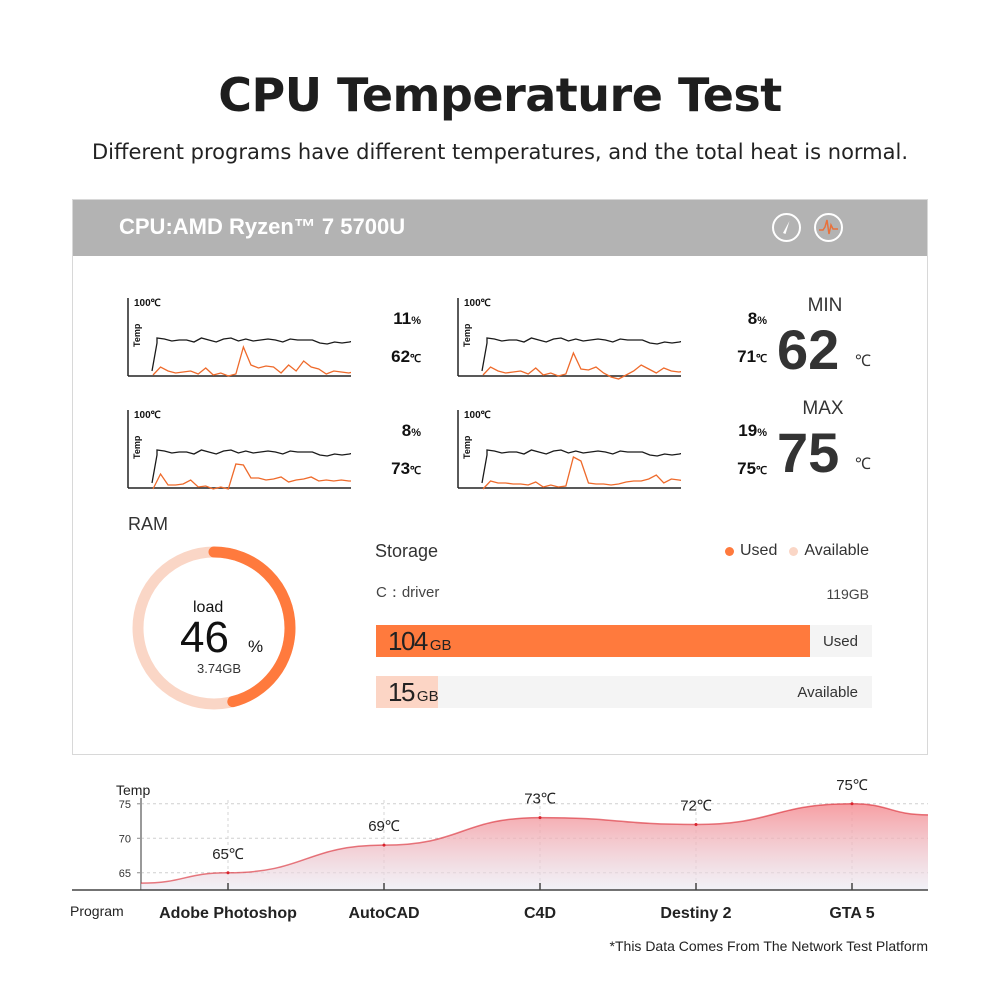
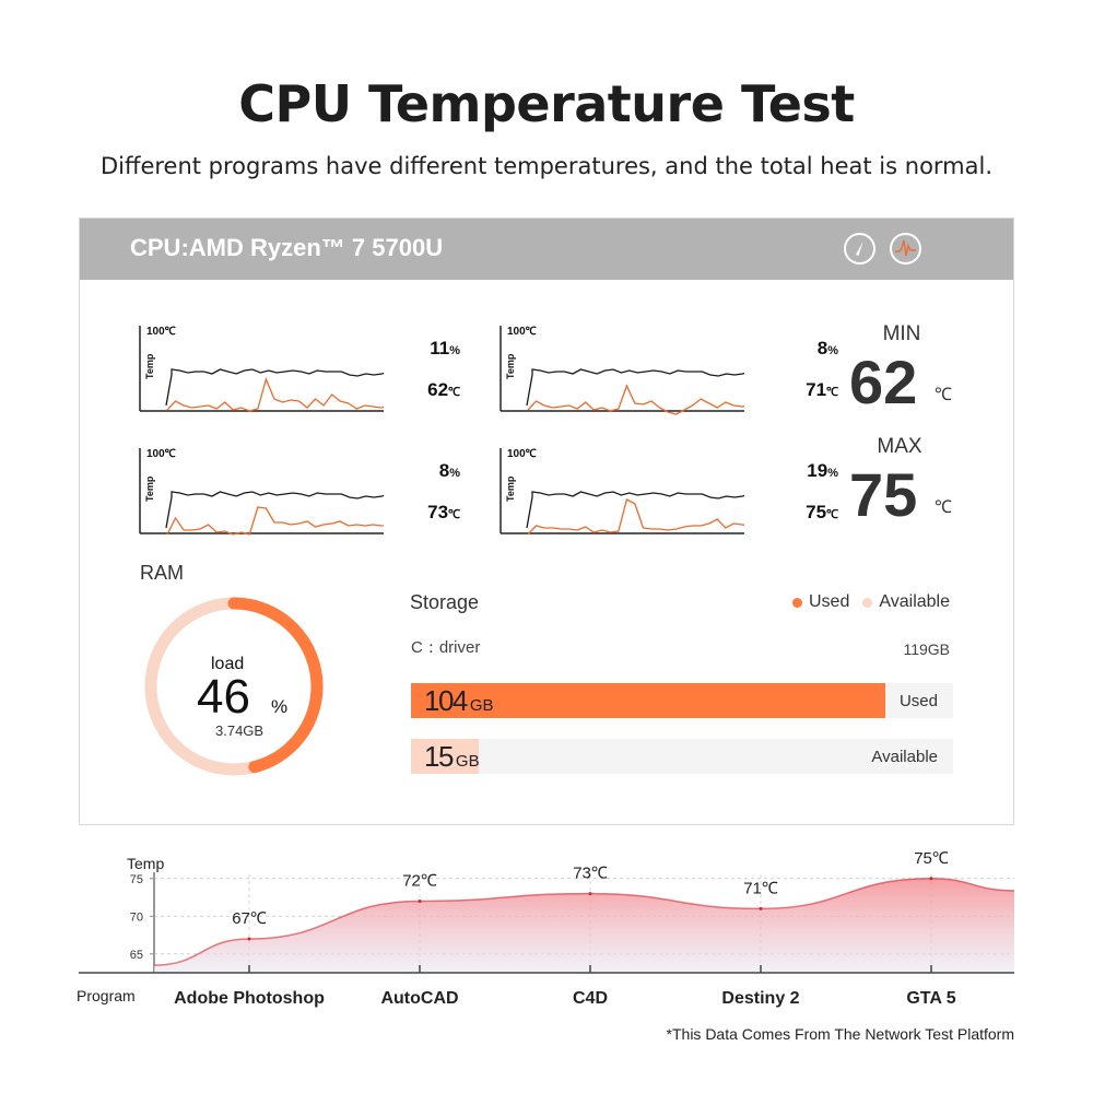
Adobe Photoshop: 65 -> 67
AutoCAD: 69 -> 72
Destiny 2: 72 -> 71
